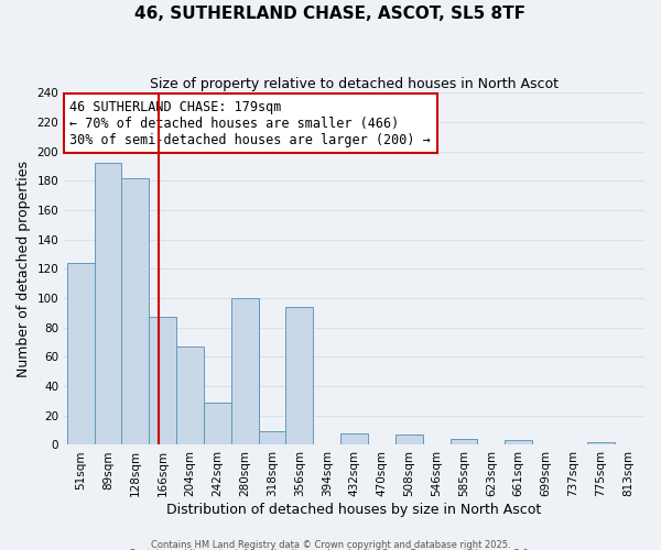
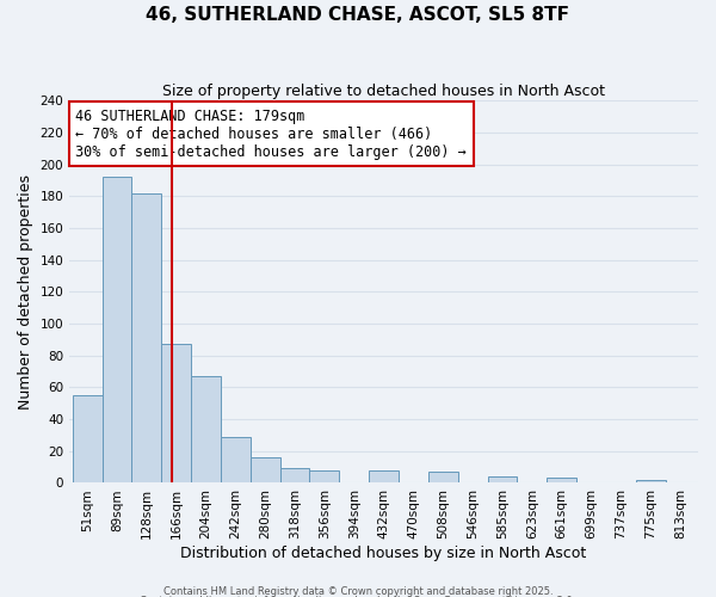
51sqm: 124 -> 55
280sqm: 100 -> 16
356sqm: 94 -> 8
